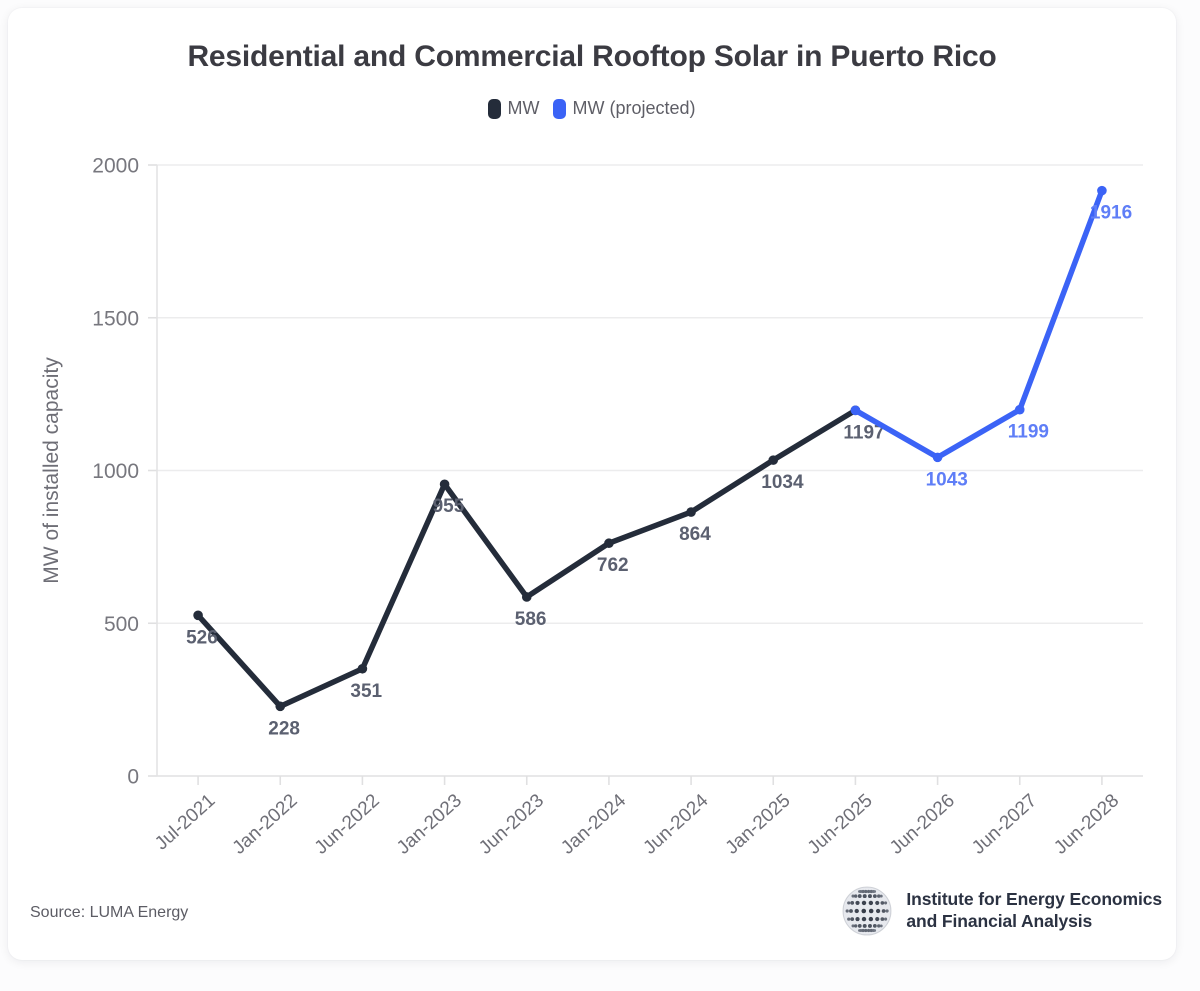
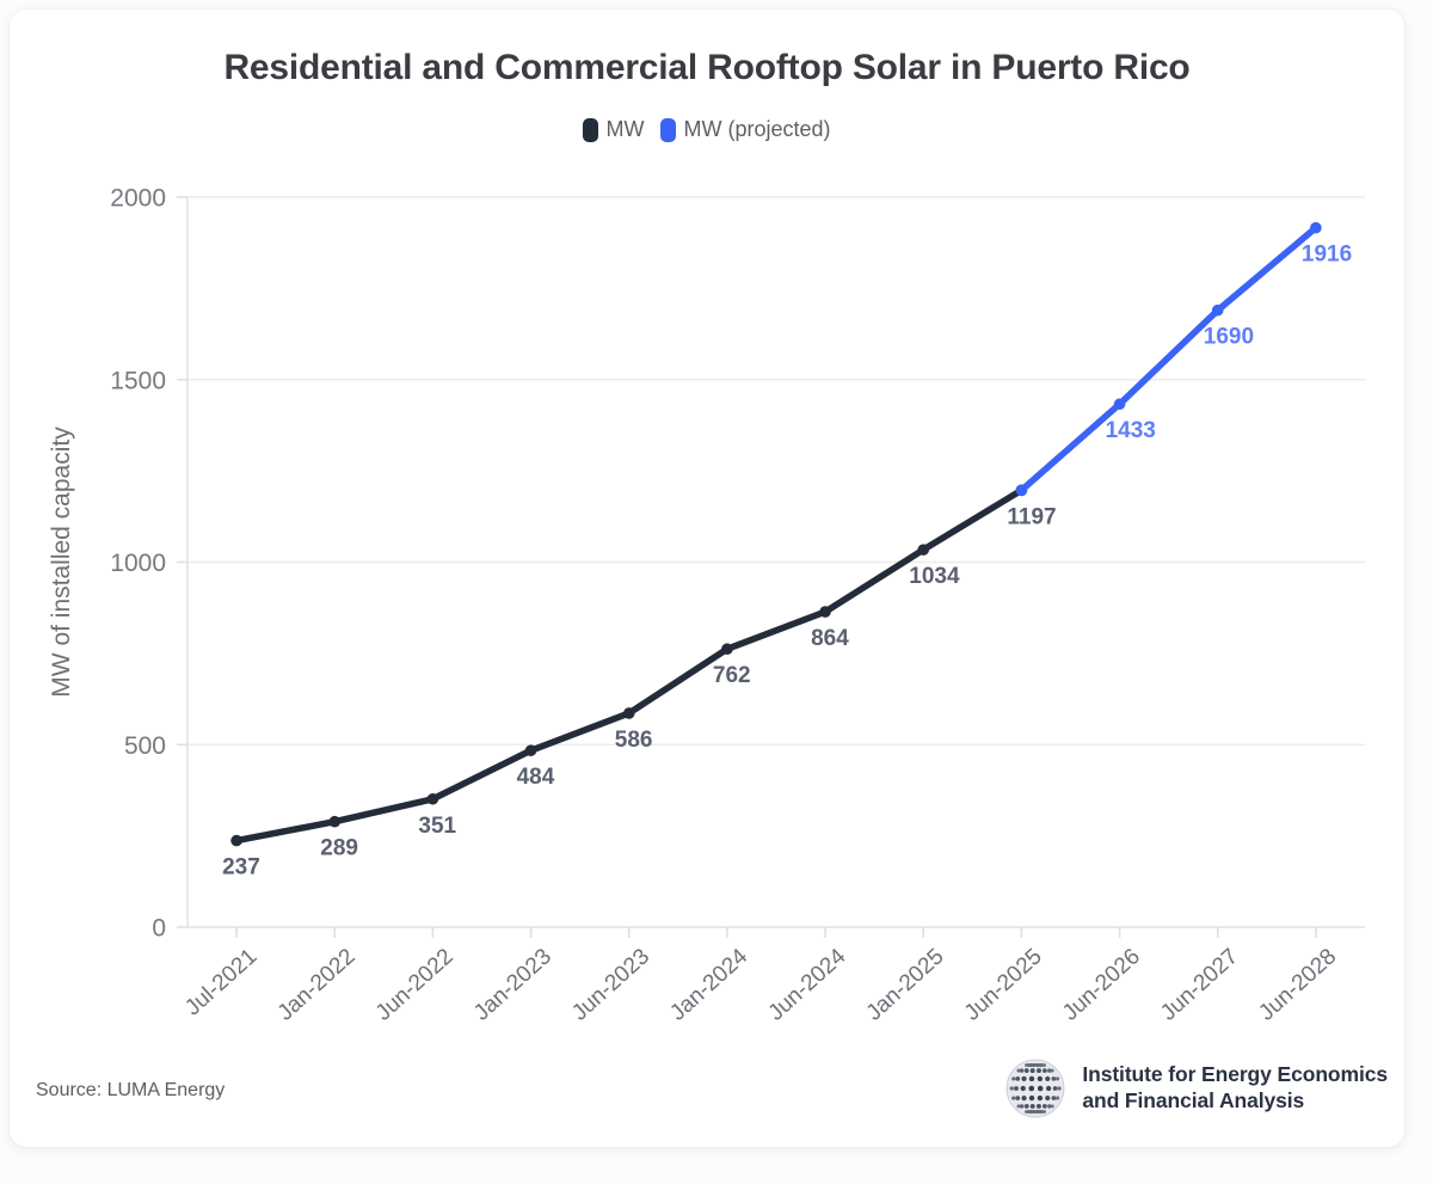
MW/Jul-2021: 526 -> 237
MW/Jan-2022: 228 -> 289
MW/Jan-2023: 955 -> 484
MW (projected)/Jun-2026: 1043 -> 1433
MW (projected)/Jun-2027: 1199 -> 1690
